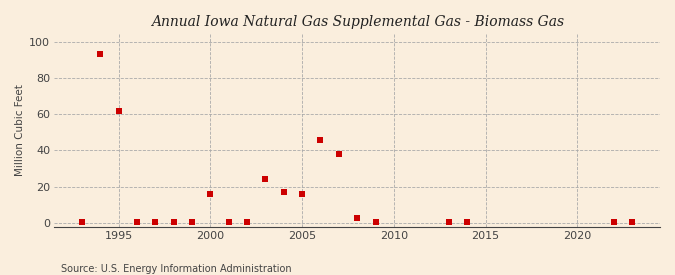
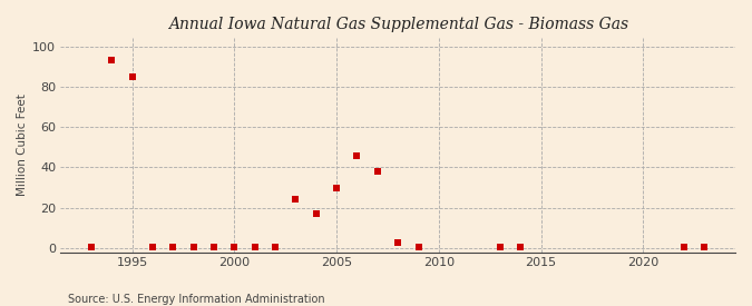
1995: 62 -> 85
2000: 16 -> 0
2005: 16 -> 30
